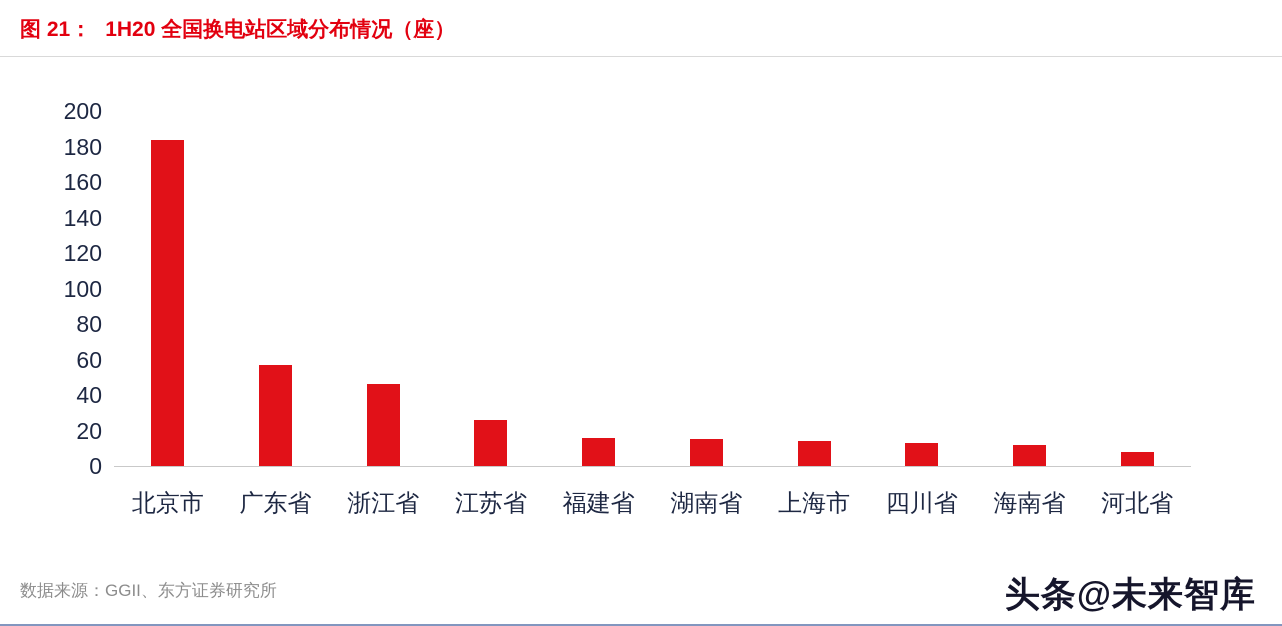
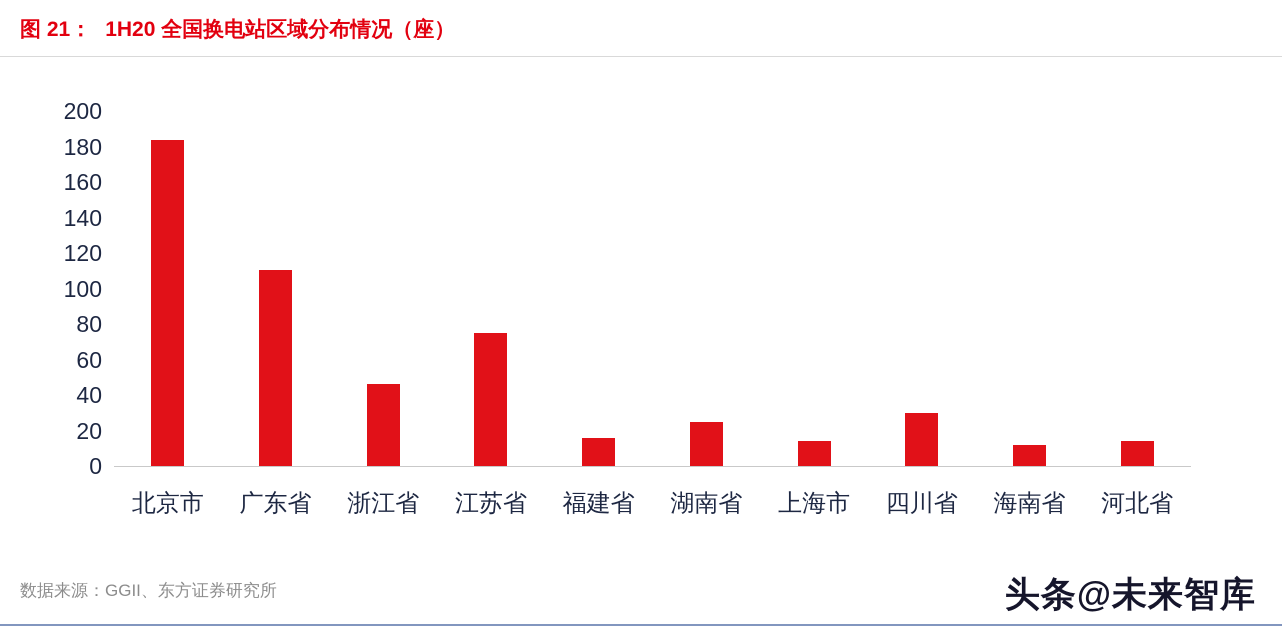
广东省: 57 -> 110
江苏省: 26 -> 75
湖南省: 15 -> 25
四川省: 13 -> 30
河北省: 8 -> 14
